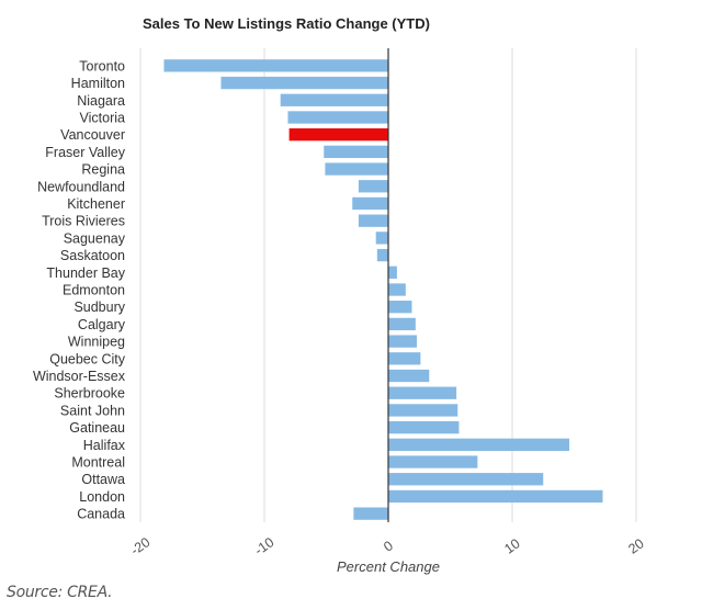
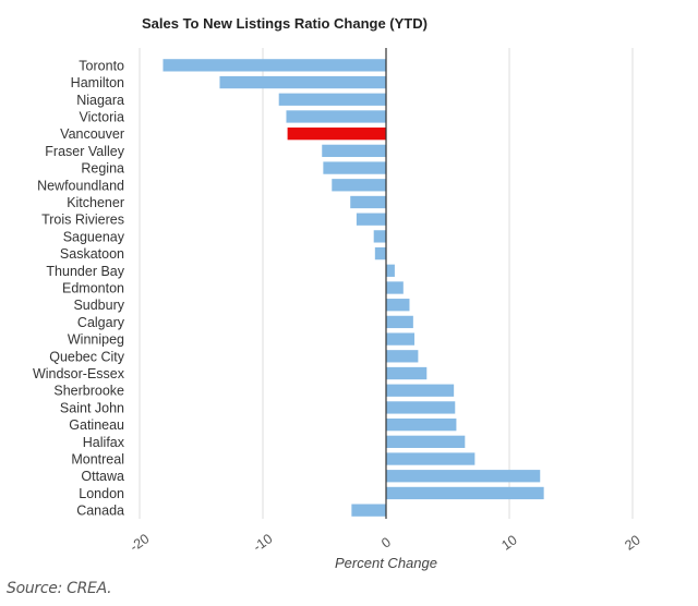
Newfoundland: -2.4 -> -4.4
Halifax: 14.6 -> 6.4
London: 17.3 -> 12.8
